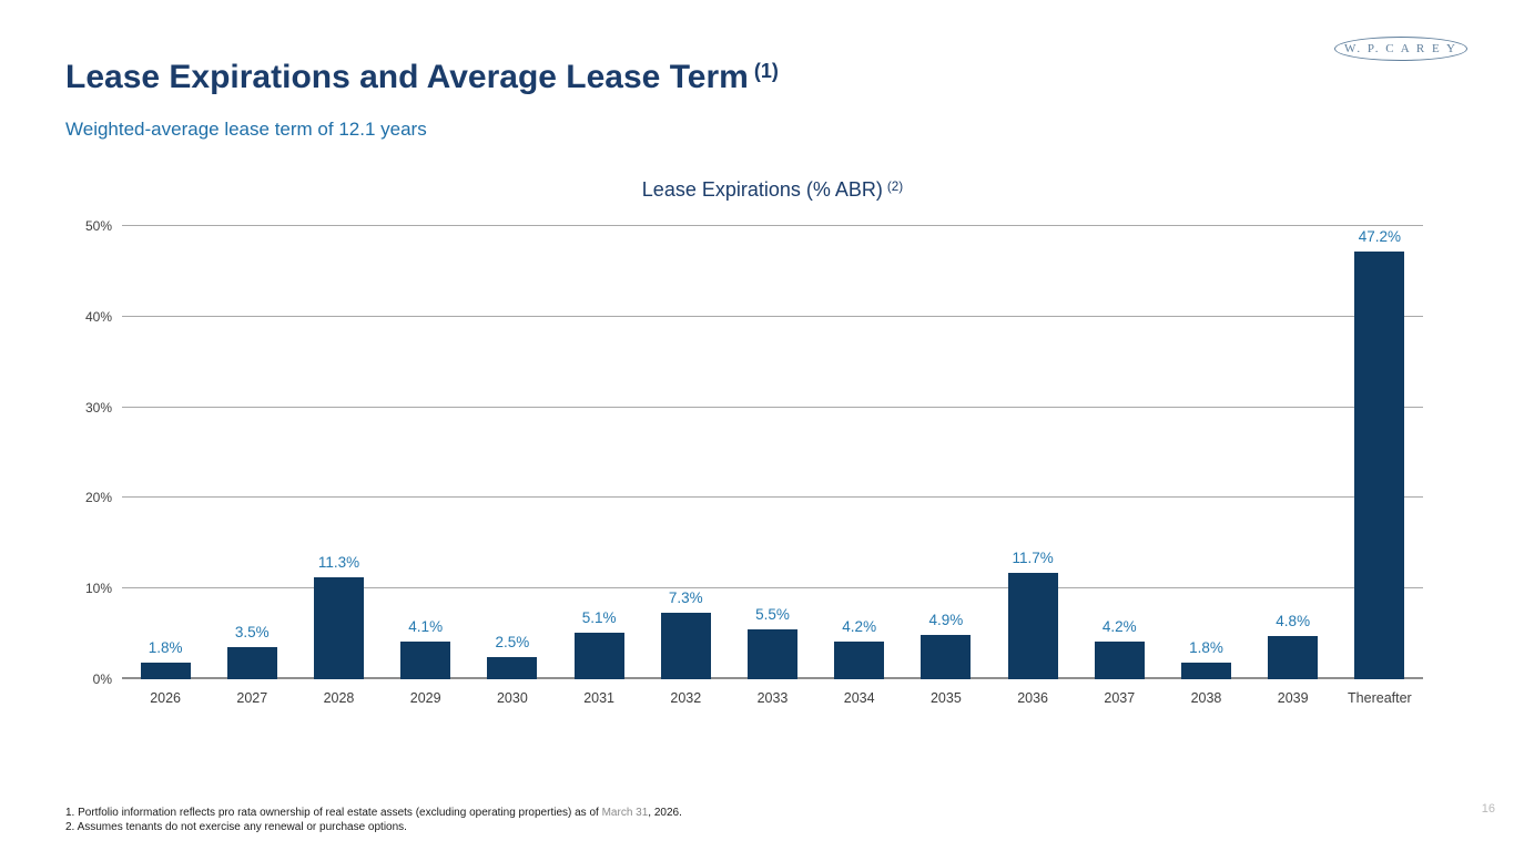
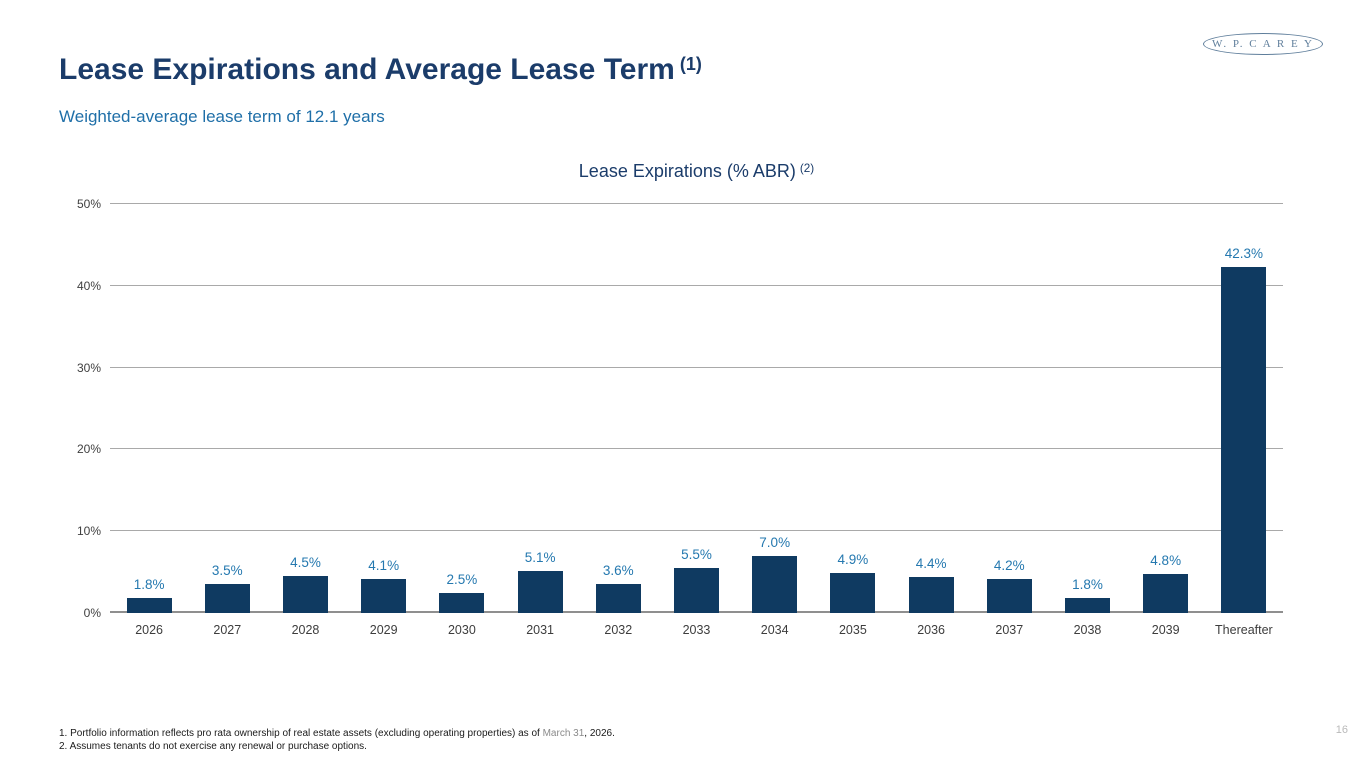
2028: 11.3% -> 4.5%
2032: 7.3% -> 3.6%
2034: 4.2% -> 7.0%
2036: 11.7% -> 4.4%
Thereafter: 47.2% -> 42.3%
